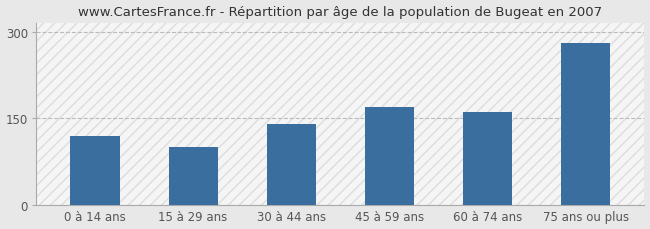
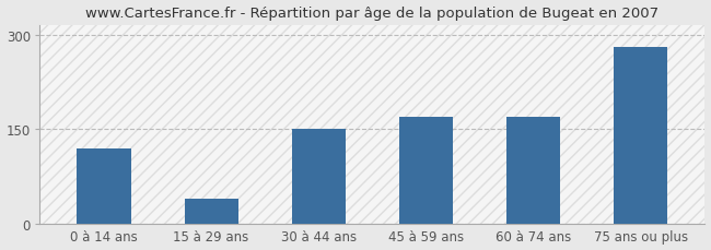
15 à 29 ans: 100 -> 40
30 à 44 ans: 140 -> 150
60 à 74 ans: 160 -> 170
